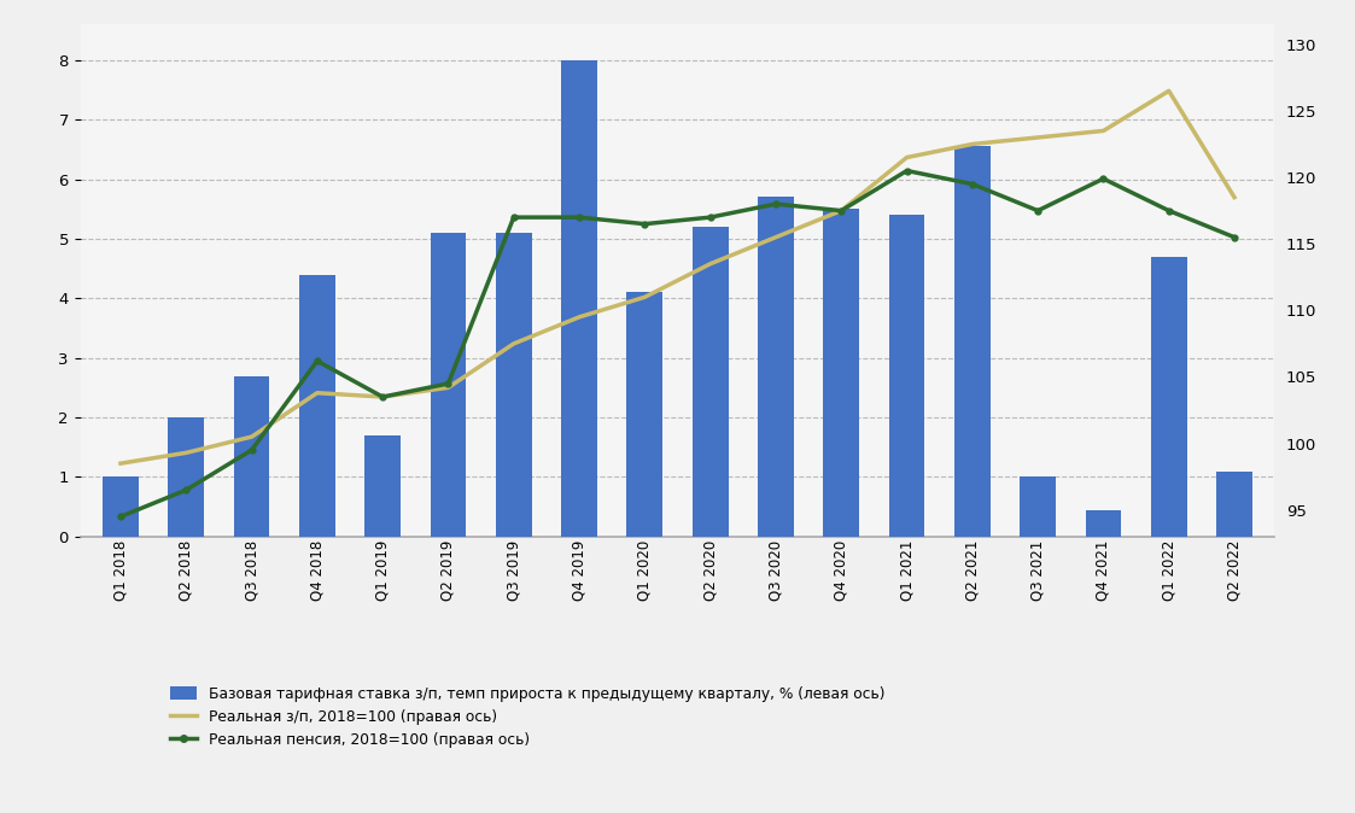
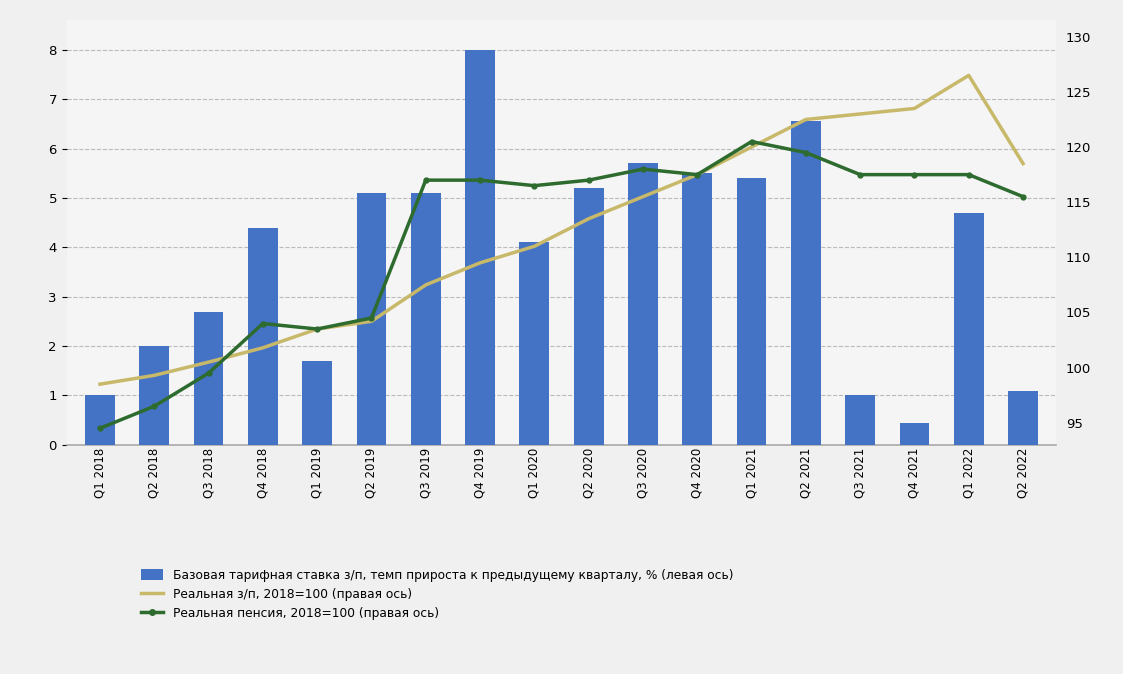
Реальная з/п, 2018=100 (правая ось)/Q4 2018: 103.8 -> 101.8
Реальная пенсия, 2018=100 (правая ось)/Q4 2018: 106.2 -> 104.0
Реальная з/п, 2018=100 (правая ось)/Q1 2021: 121.5 -> 120.0
Реальная пенсия, 2018=100 (правая ось)/Q4 2021: 119.9 -> 117.5
